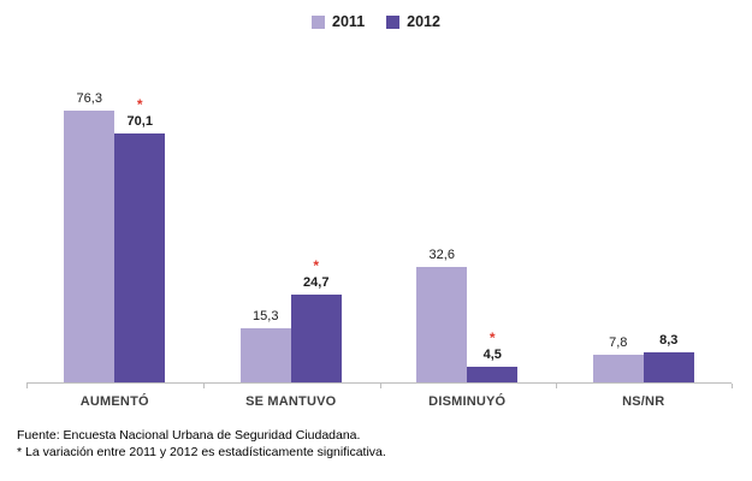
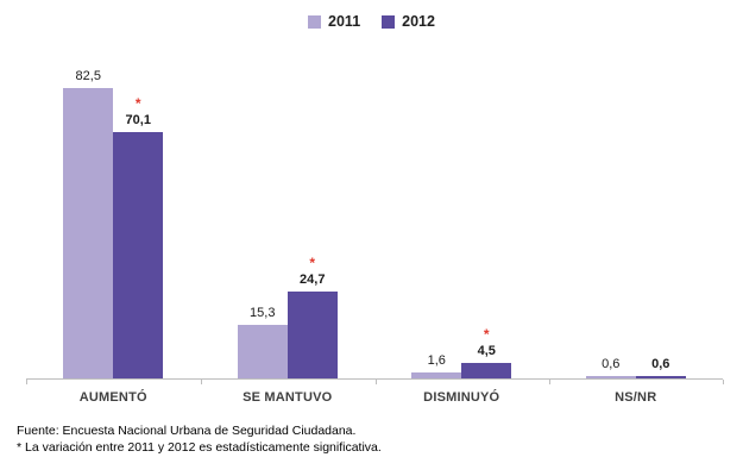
2011/AUMENTÓ: 76,3 -> 82,5
2011/DISMINUYÓ: 32,6 -> 1,6
2011/NS/NR: 7,8 -> 0,6
2012/NS/NR: 8,3 -> 0,6
